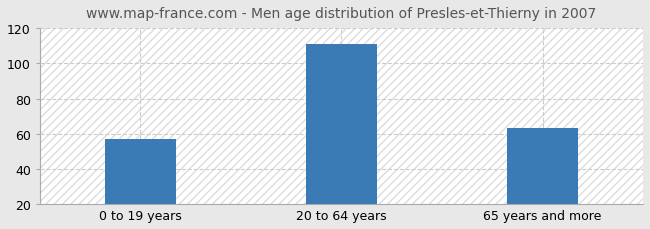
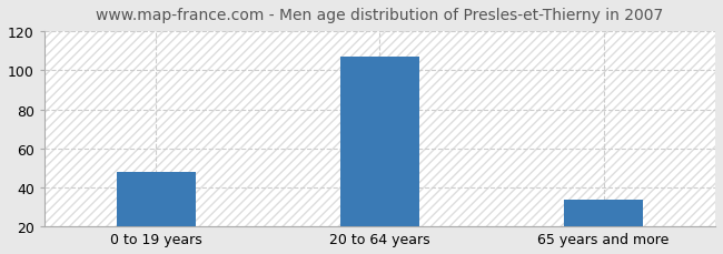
0 to 19 years: 57 -> 48
20 to 64 years: 111 -> 107
65 years and more: 63 -> 34
